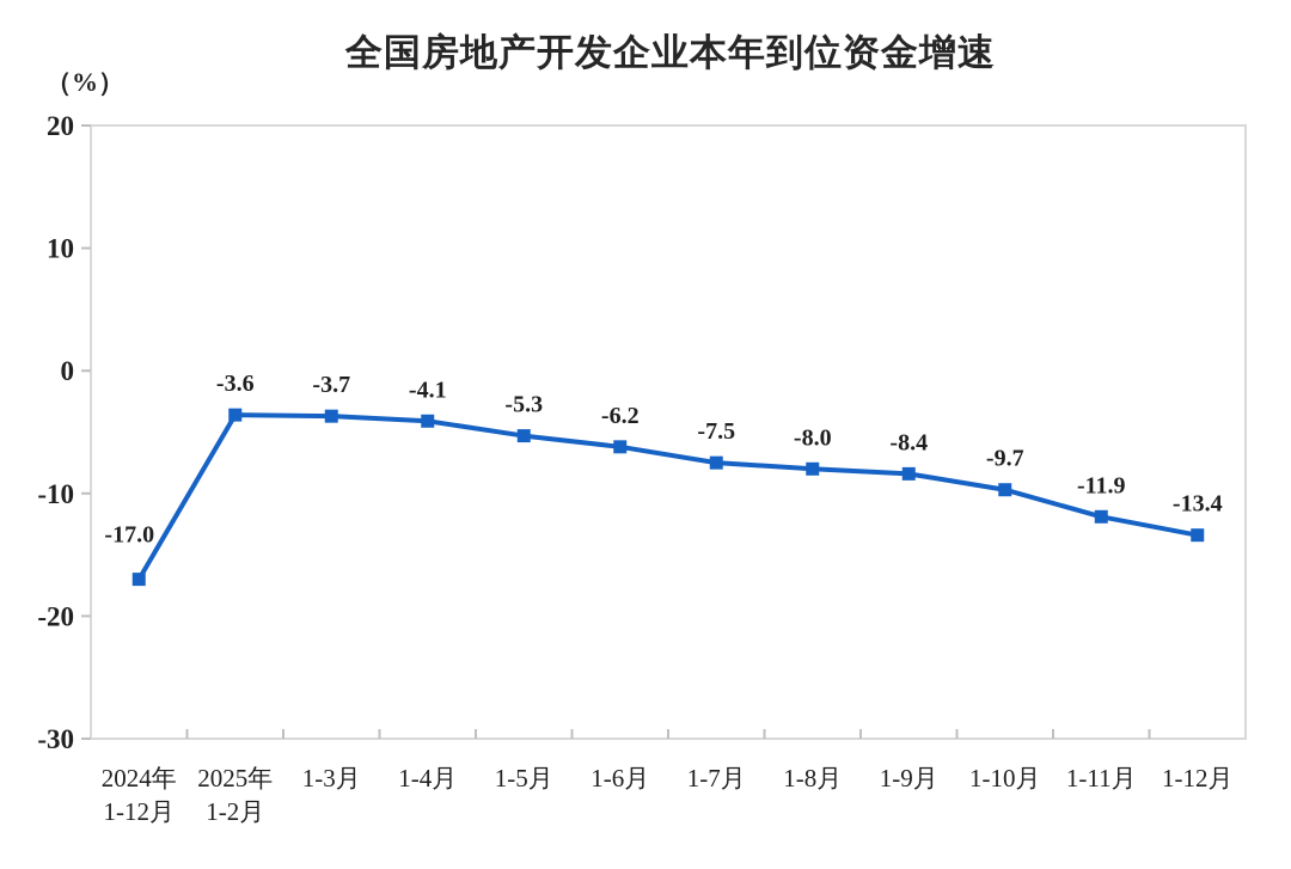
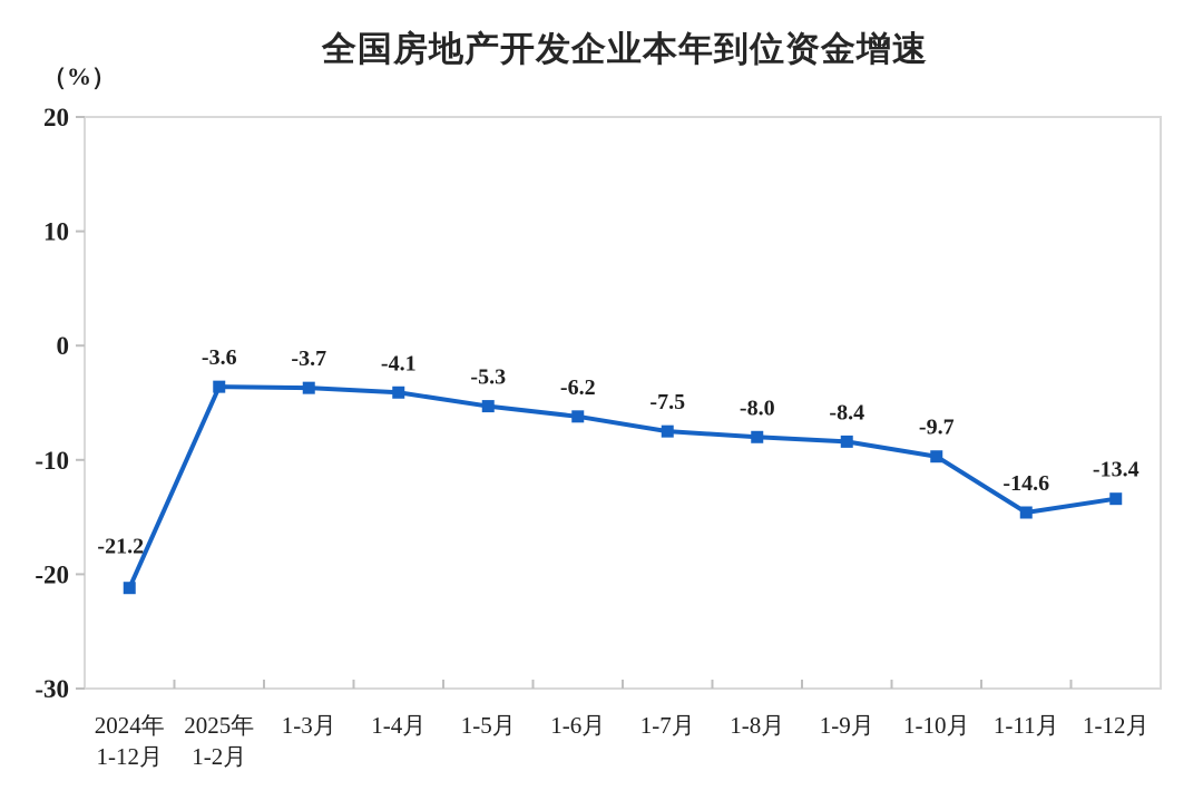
2024年 1-12月: -17.0 -> -21.2
1-11月: -11.9 -> -14.6
